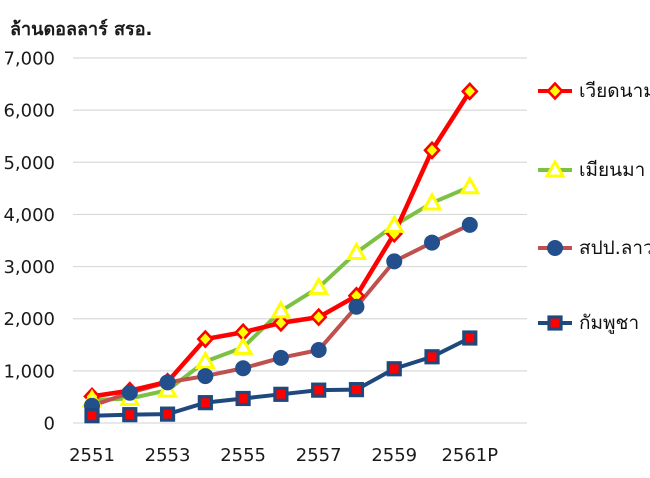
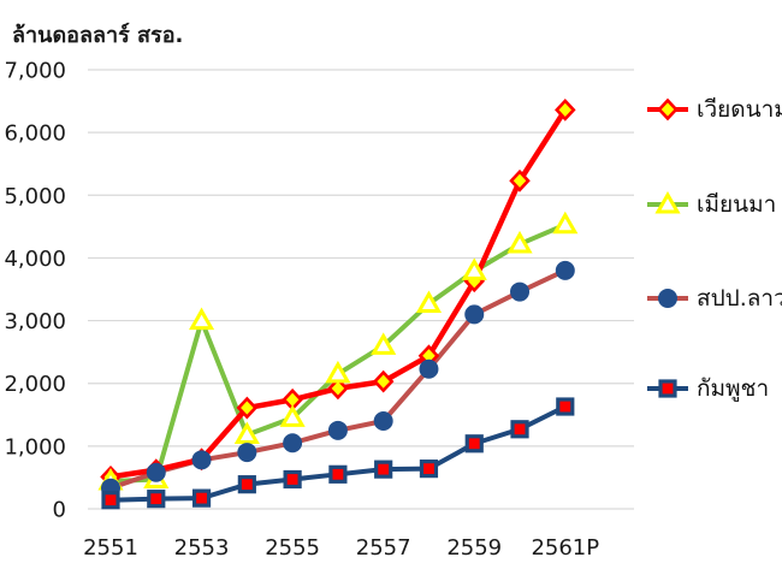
เมียนมา/2553: 600 -> 3000
